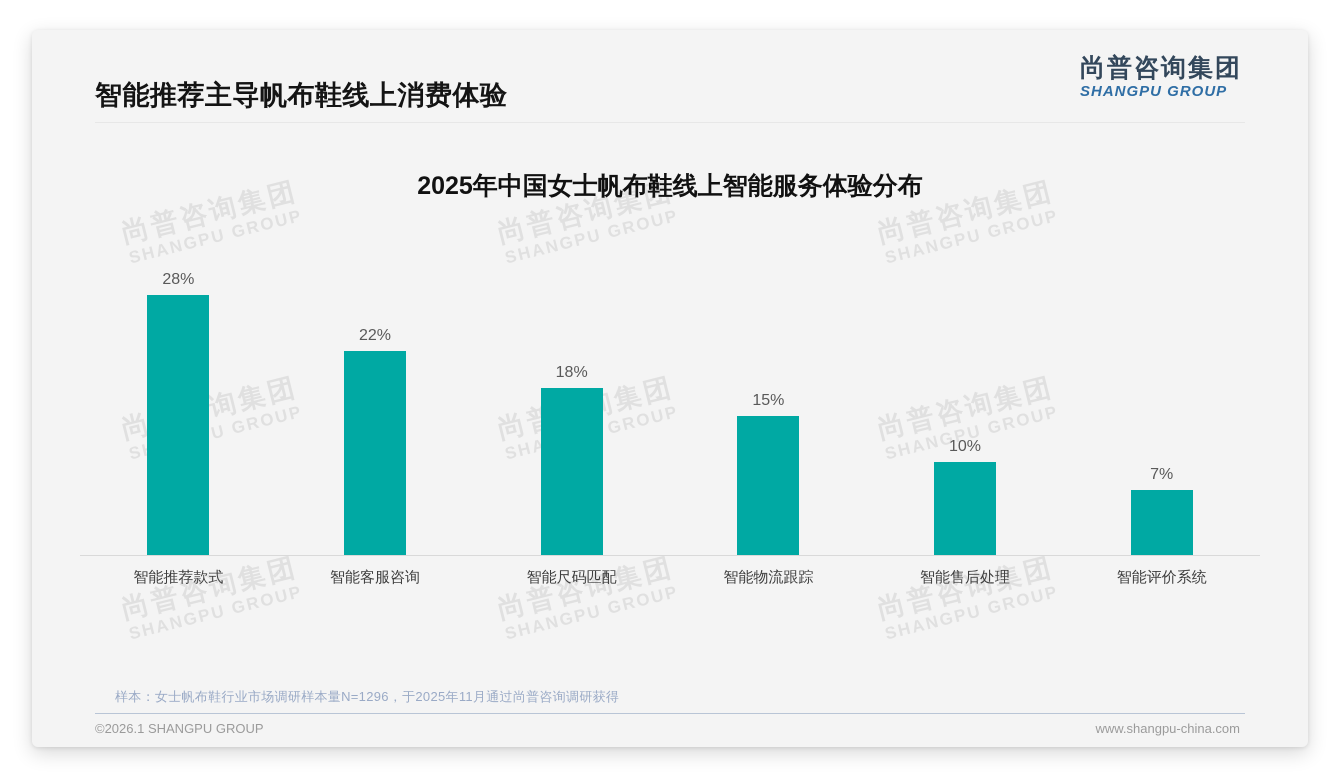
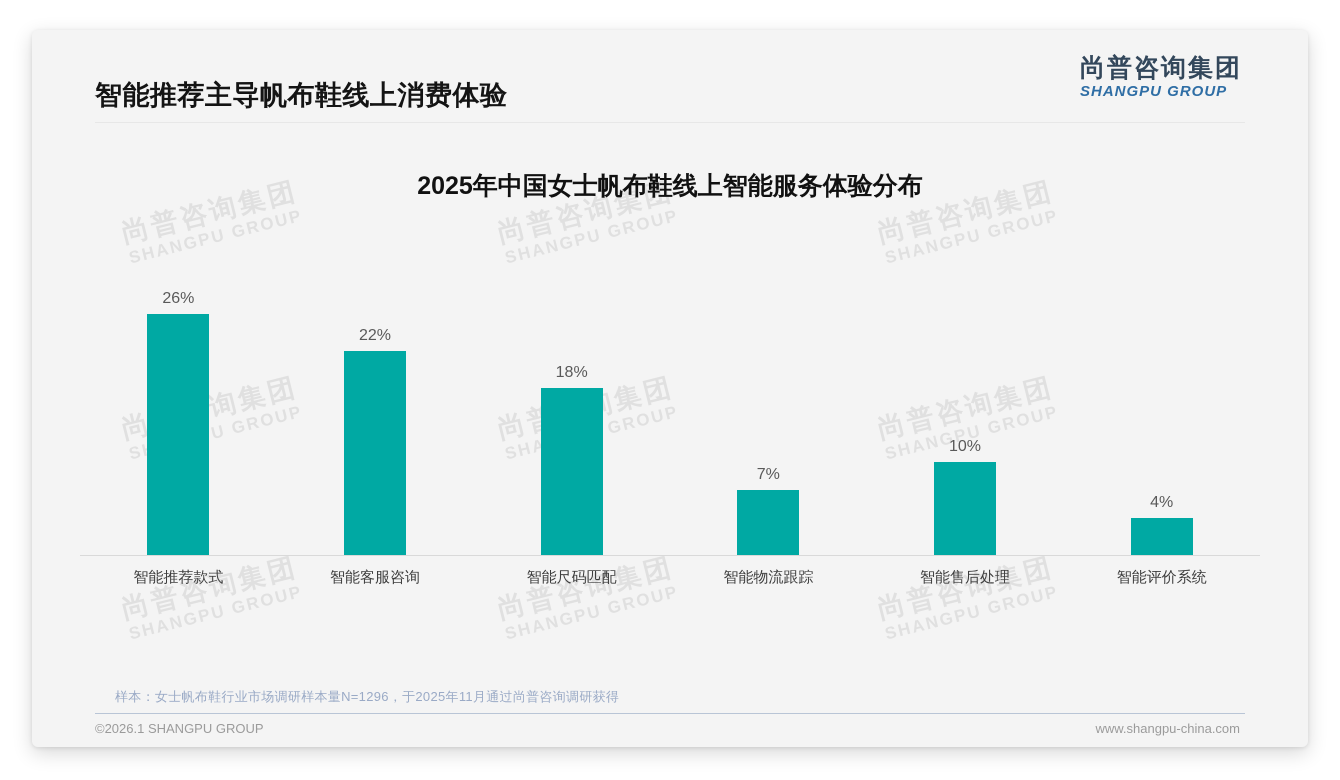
智能推荐款式: 28% -> 26%
智能物流跟踪: 15% -> 7%
智能评价系统: 7% -> 4%
